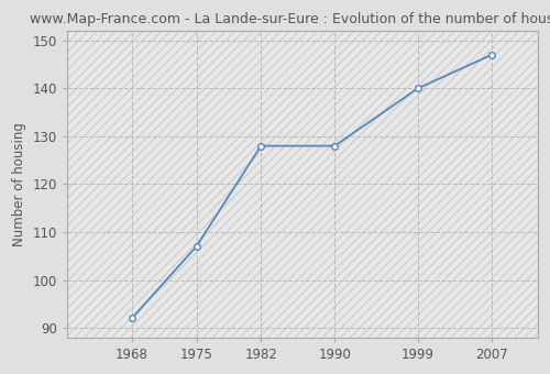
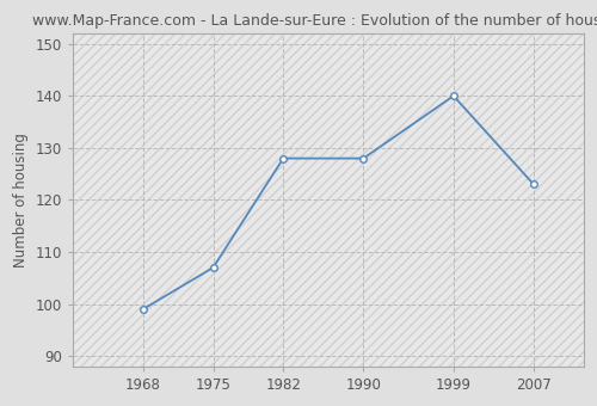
1968: 92 -> 99
2007: 147 -> 123
